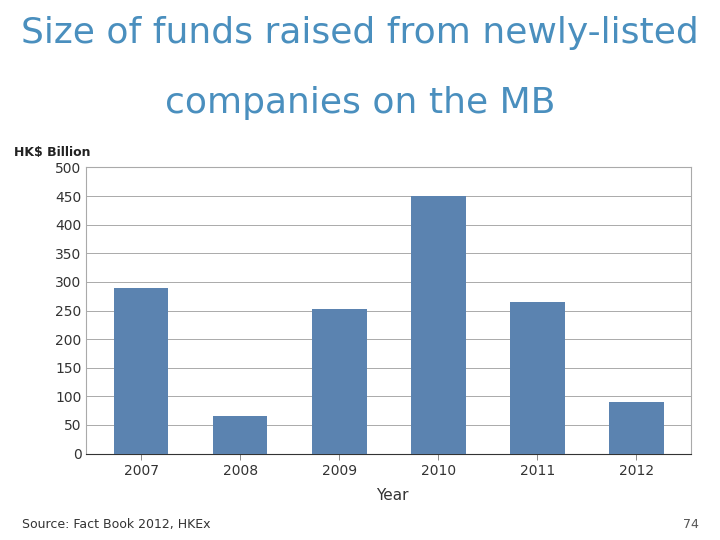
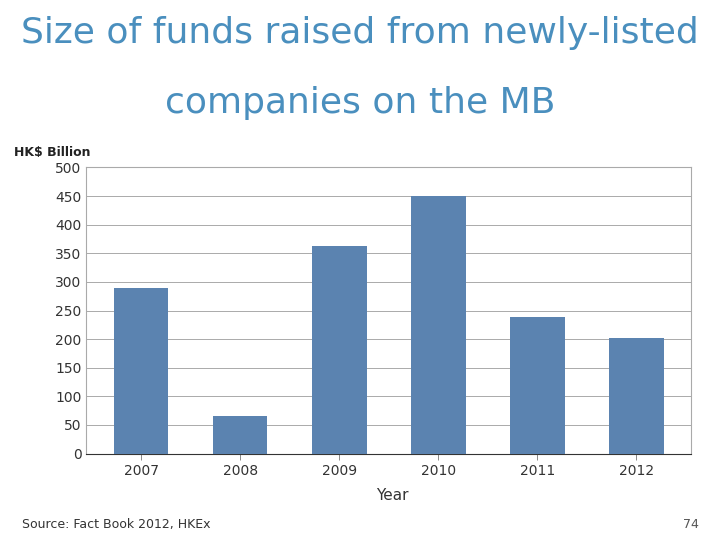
2009: 252 -> 362
2011: 265 -> 238
2012: 90 -> 202
